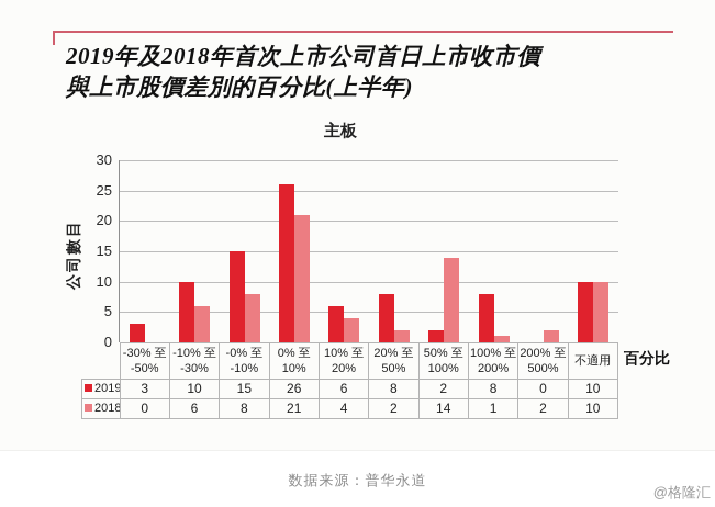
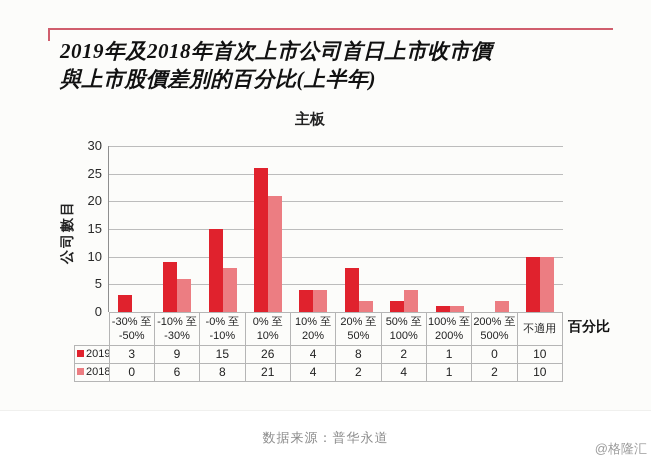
2019/-10% 至 -30%: 10 -> 9
2019/10% 至 20%: 6 -> 4
2018/50% 至 100%: 14 -> 4
2019/100% 至 200%: 8 -> 1
